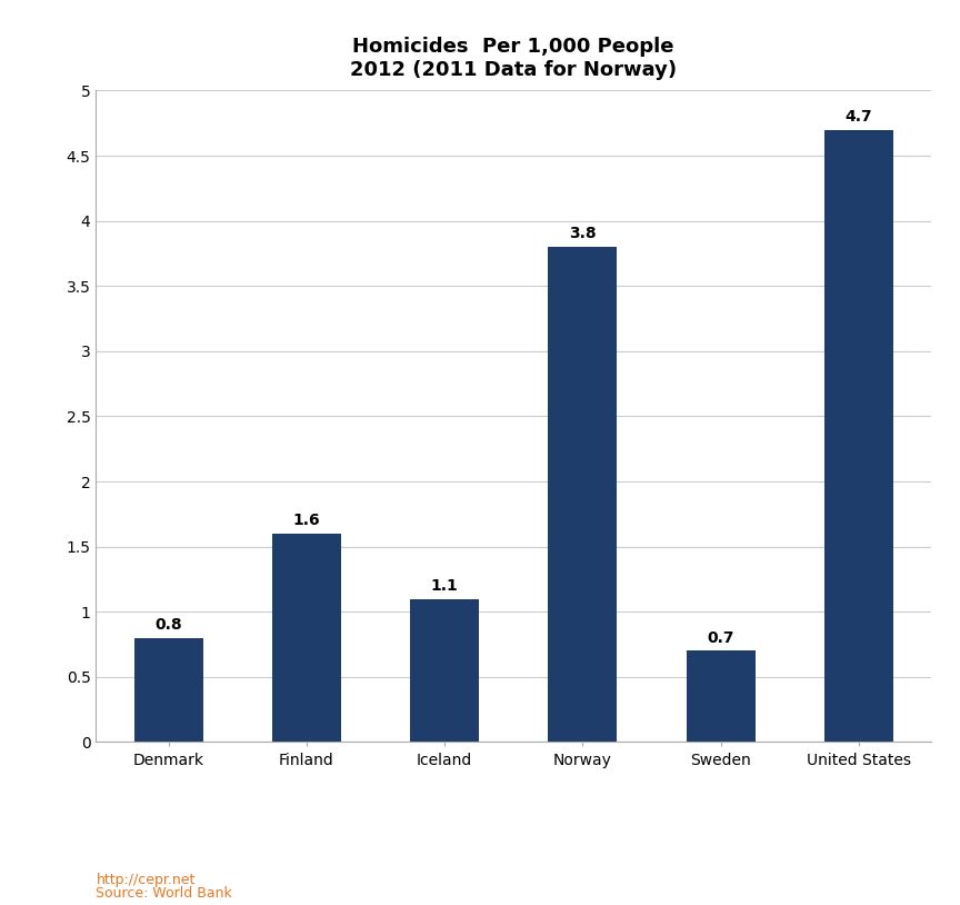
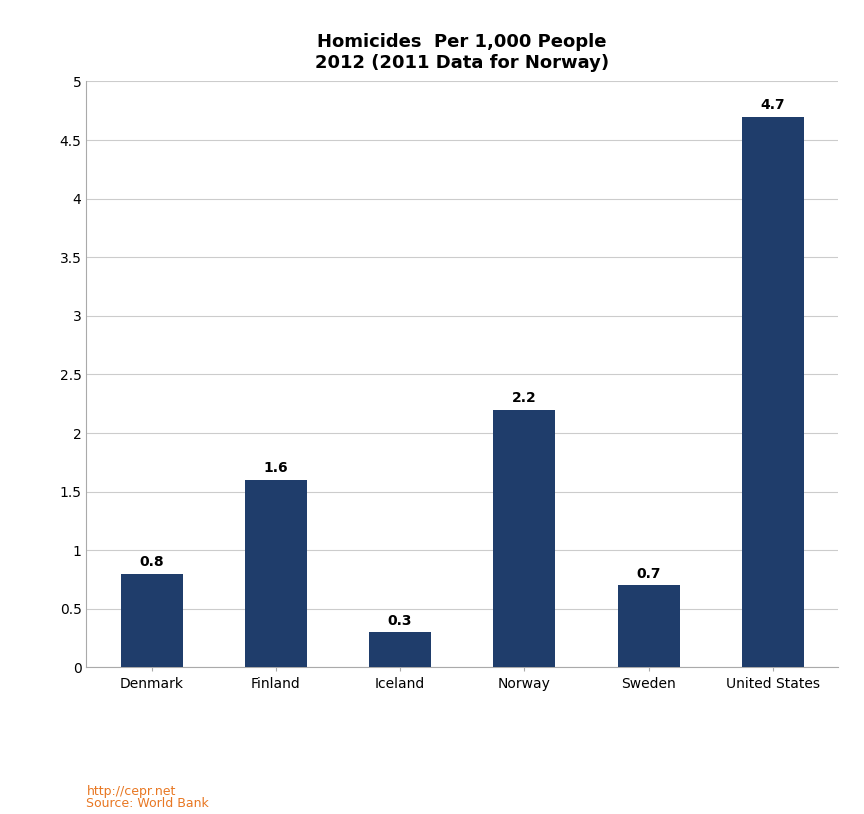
Iceland: 1.1 -> 0.3
Norway: 3.8 -> 2.2
